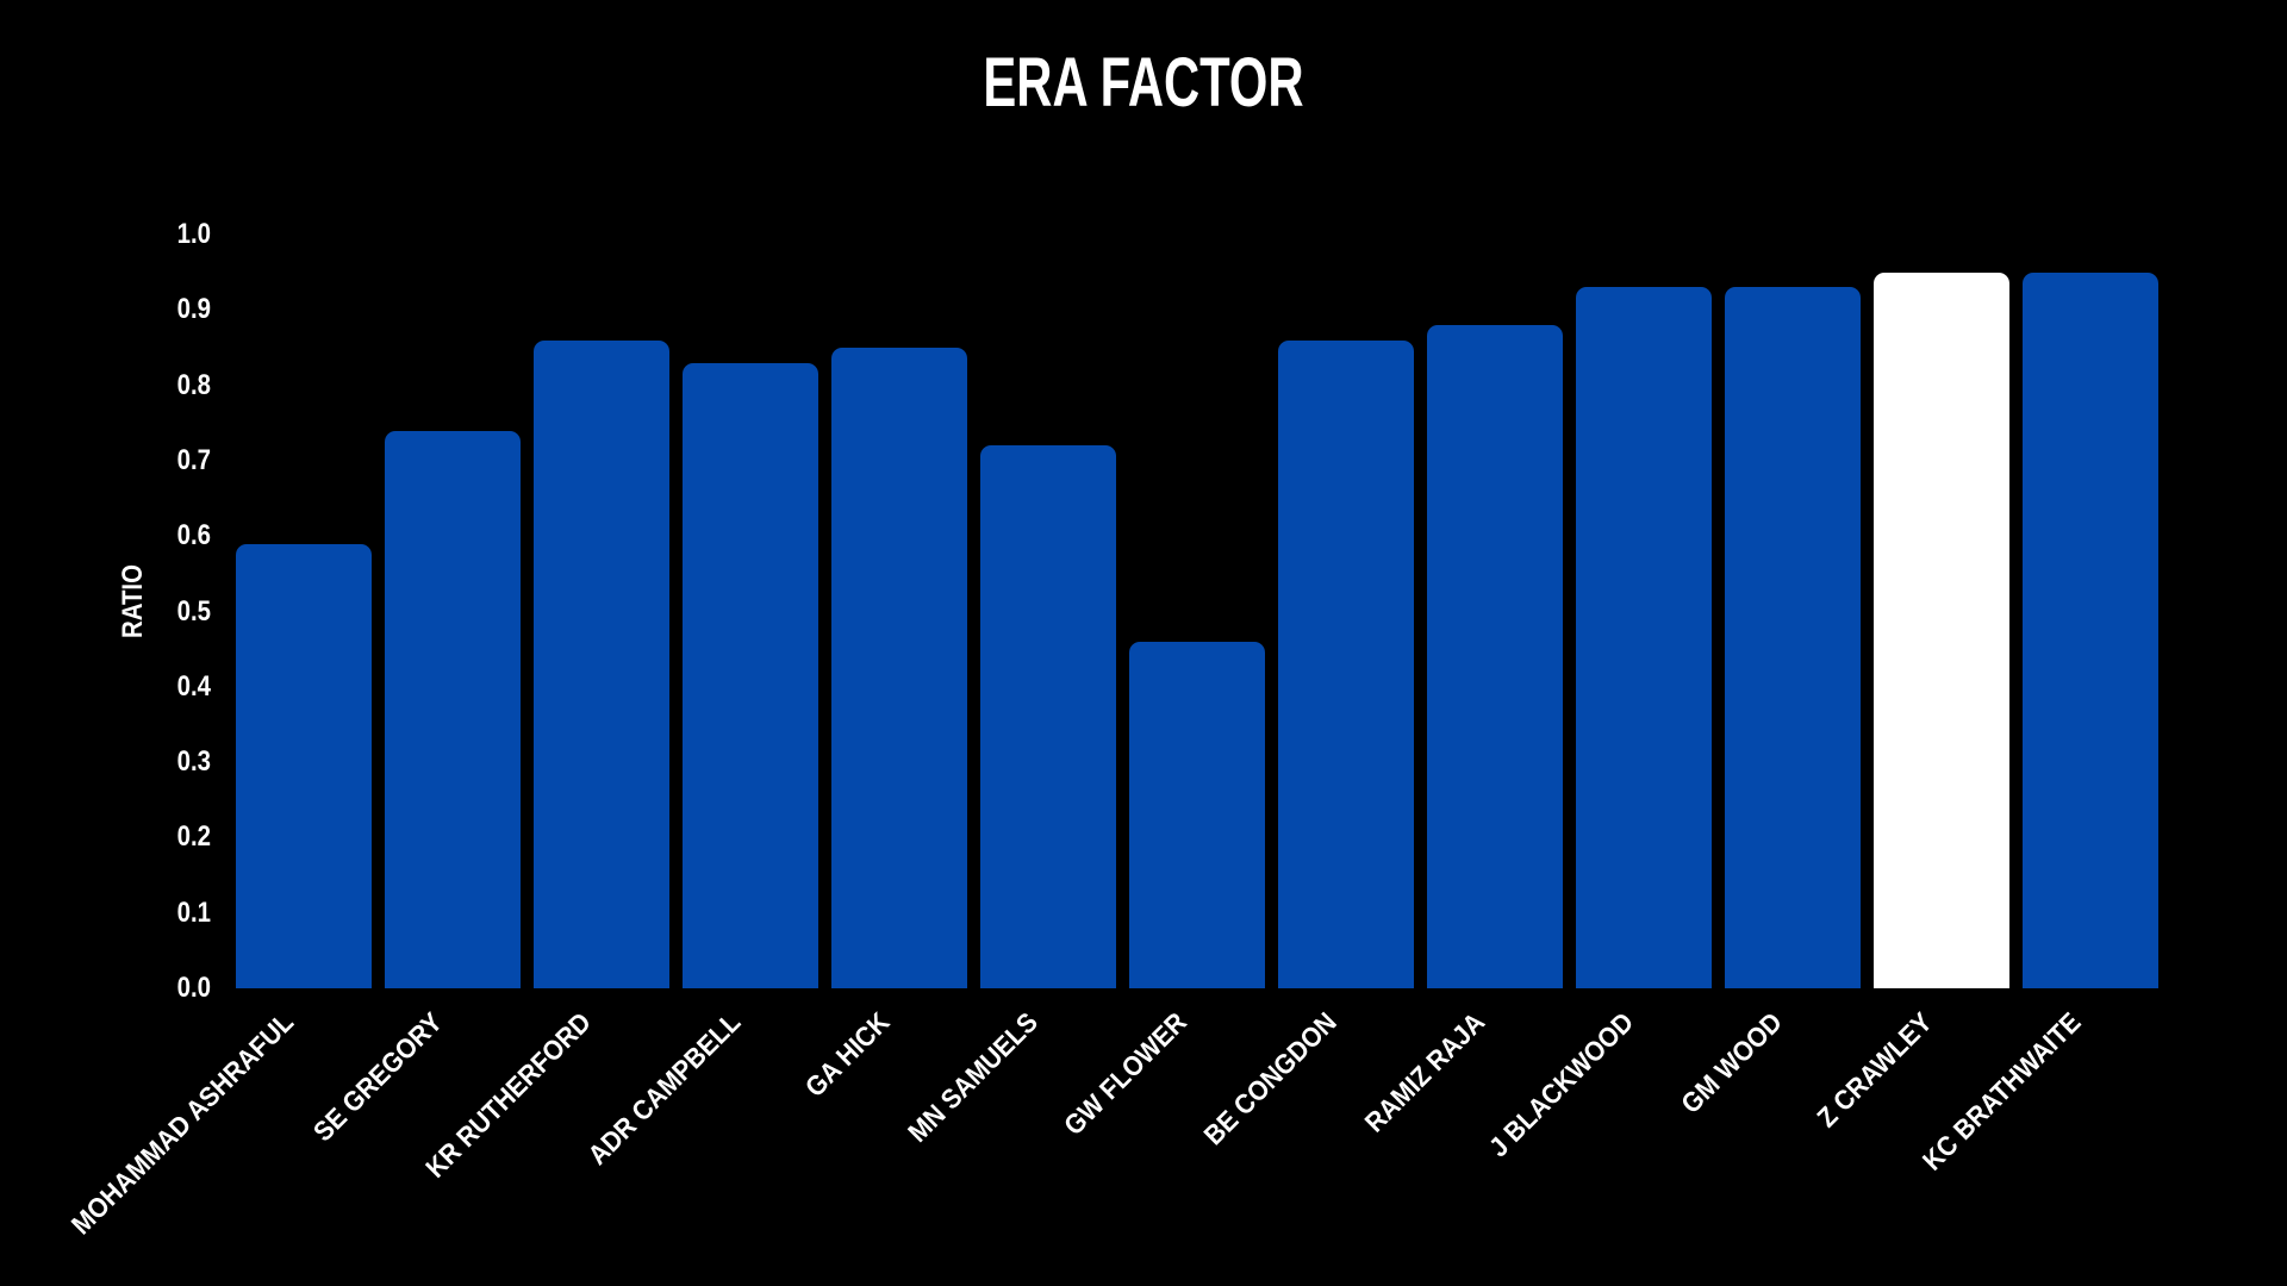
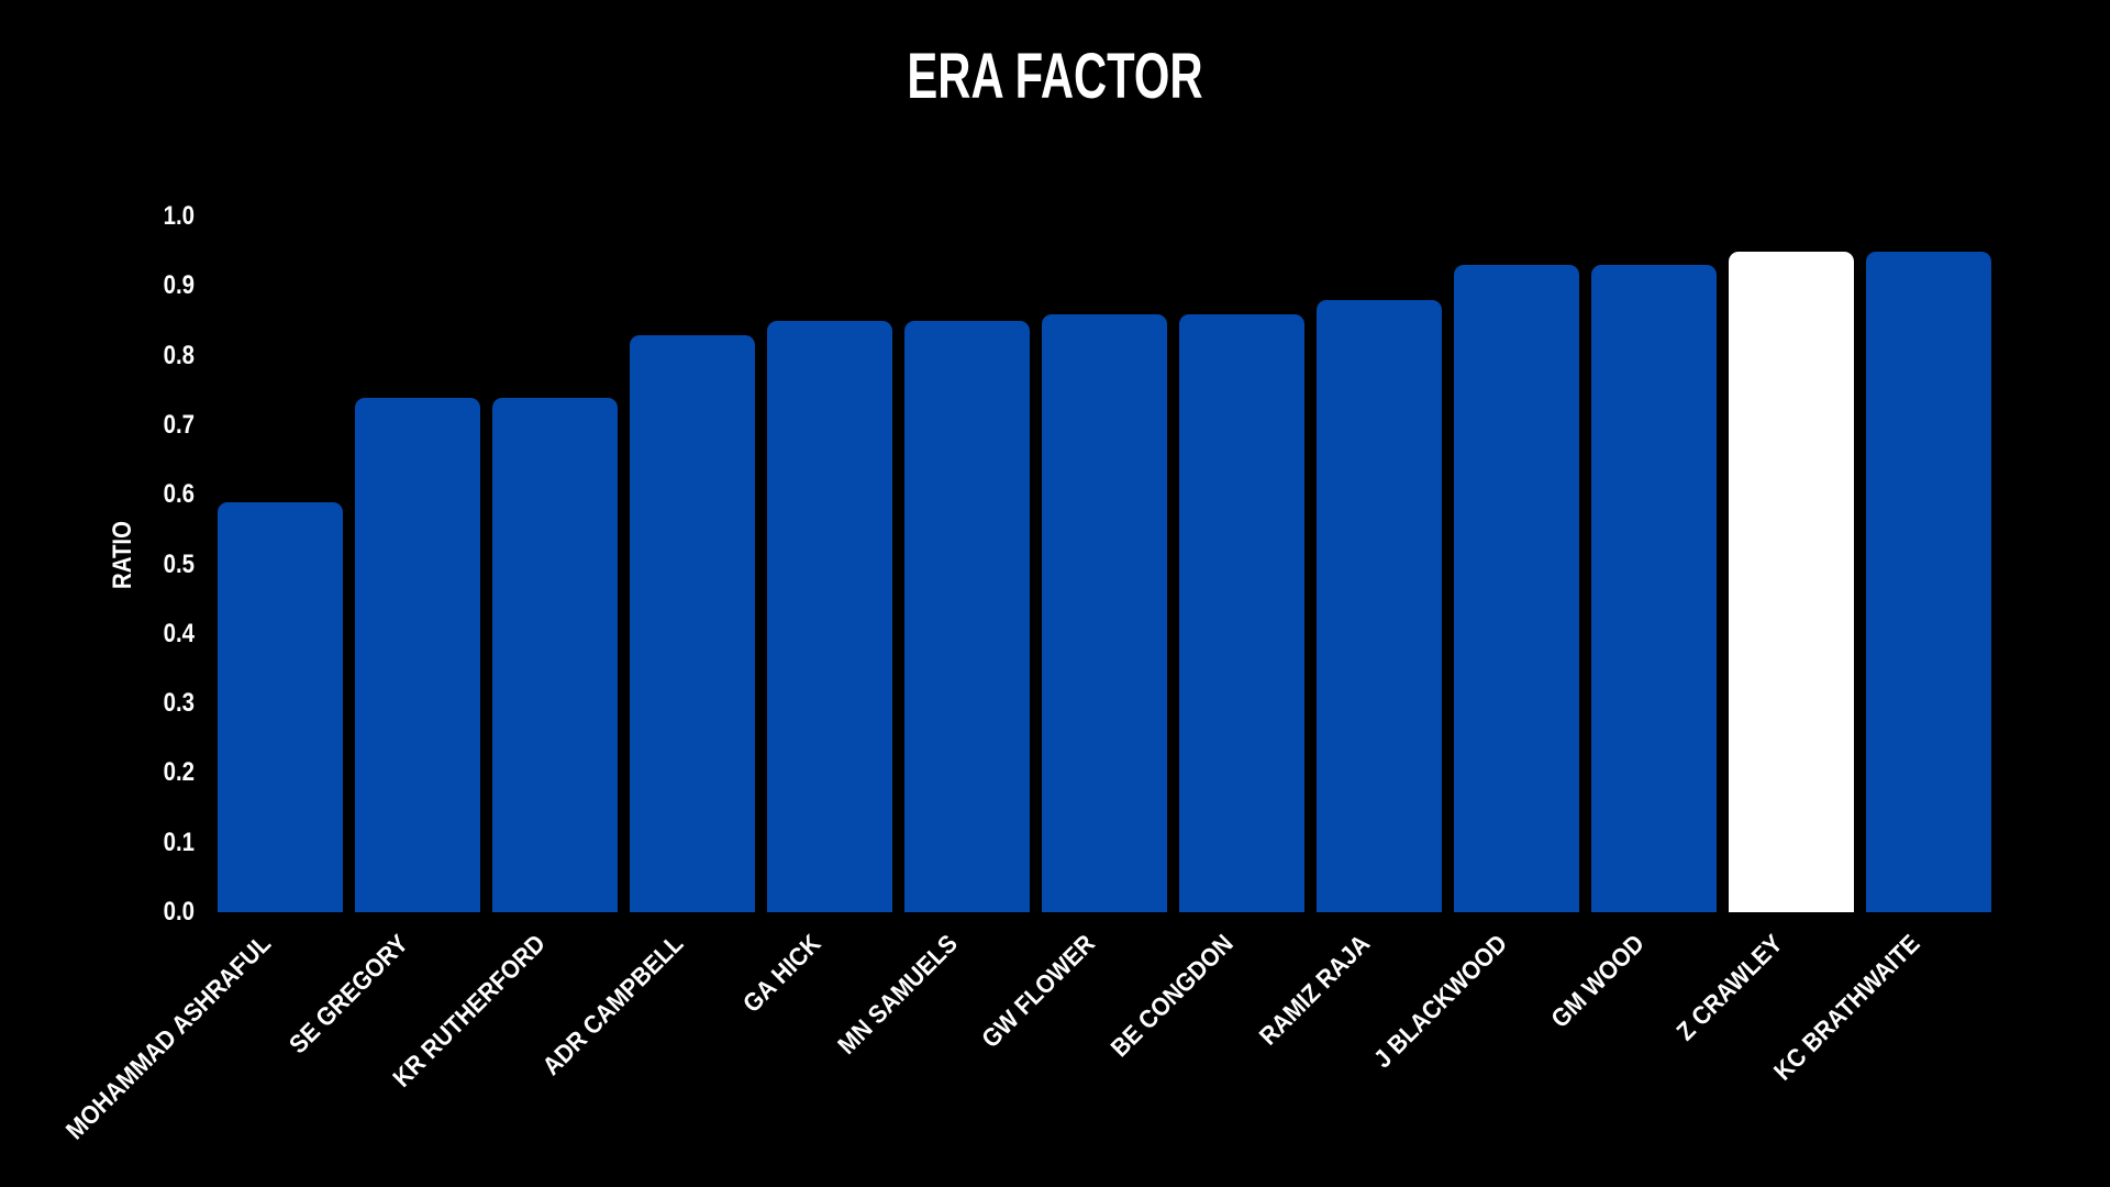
KR RUTHERFORD: 0.86 -> 0.74
MN SAMUELS: 0.72 -> 0.85
GW FLOWER: 0.46 -> 0.86
